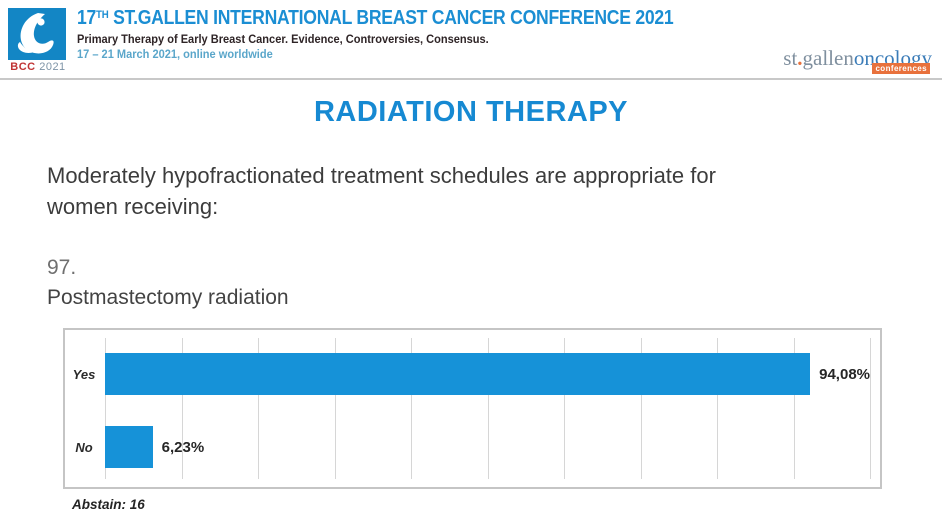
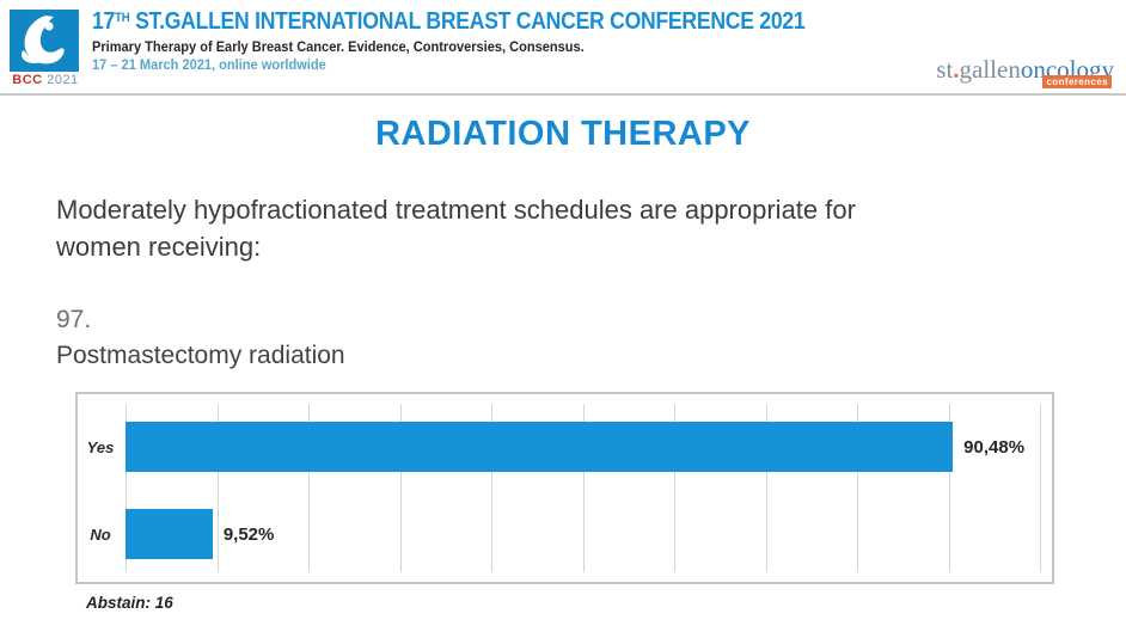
Yes: 94,08% -> 90,48%
No: 6,23% -> 9,52%
